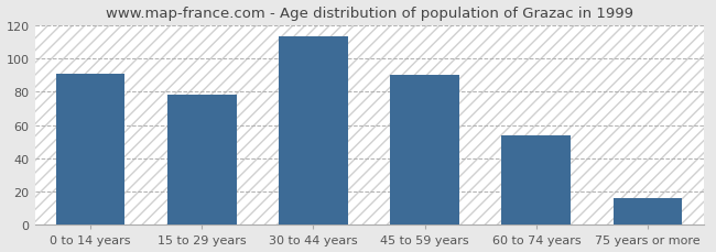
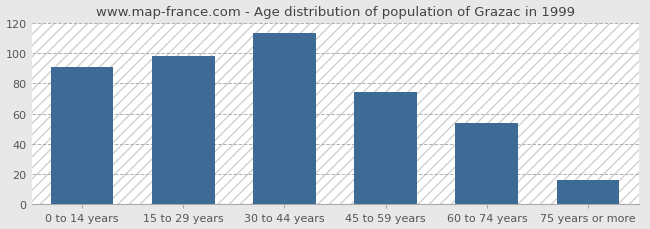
15 to 29 years: 78 -> 98
45 to 59 years: 90 -> 74
